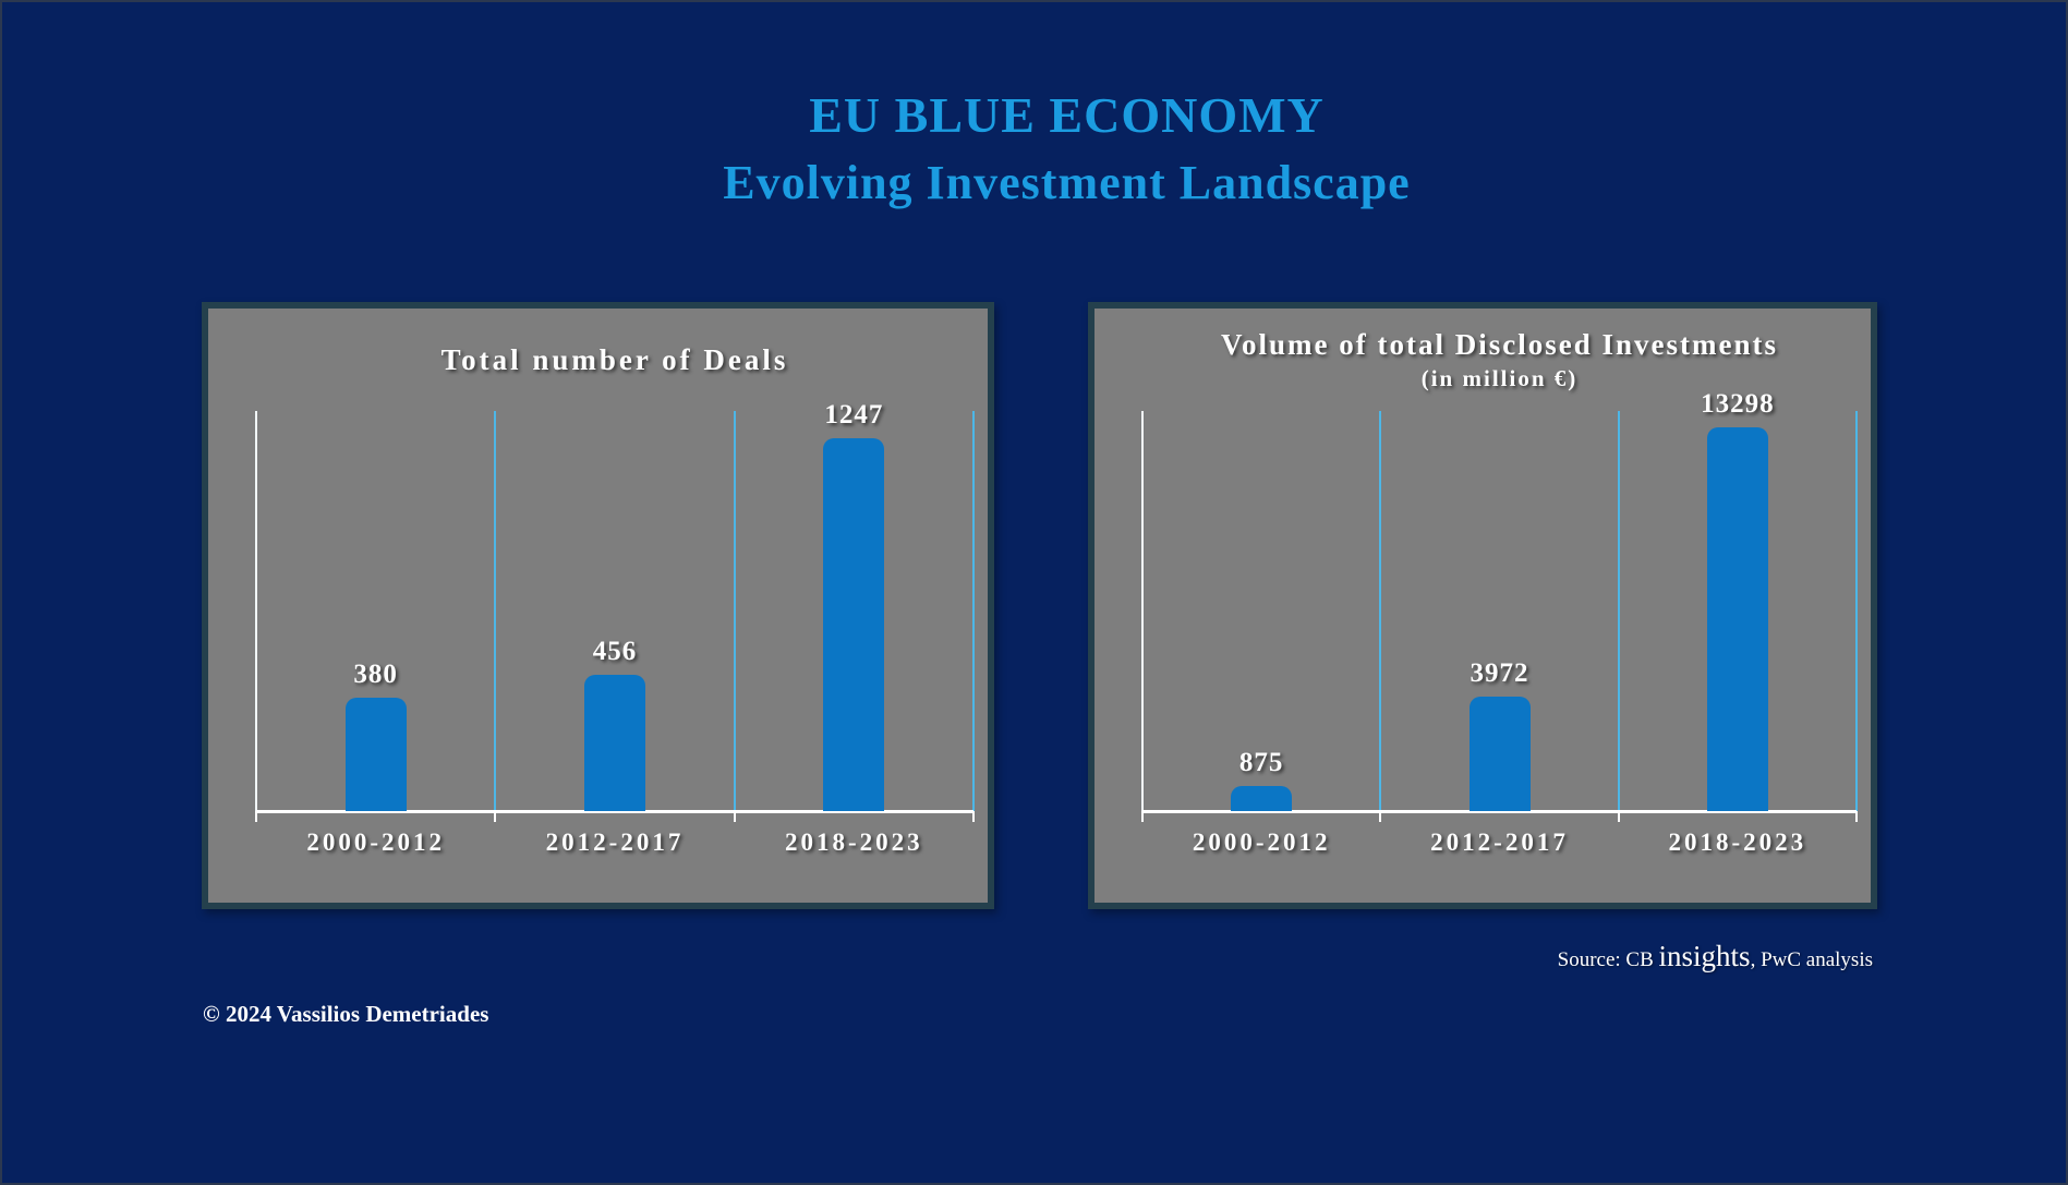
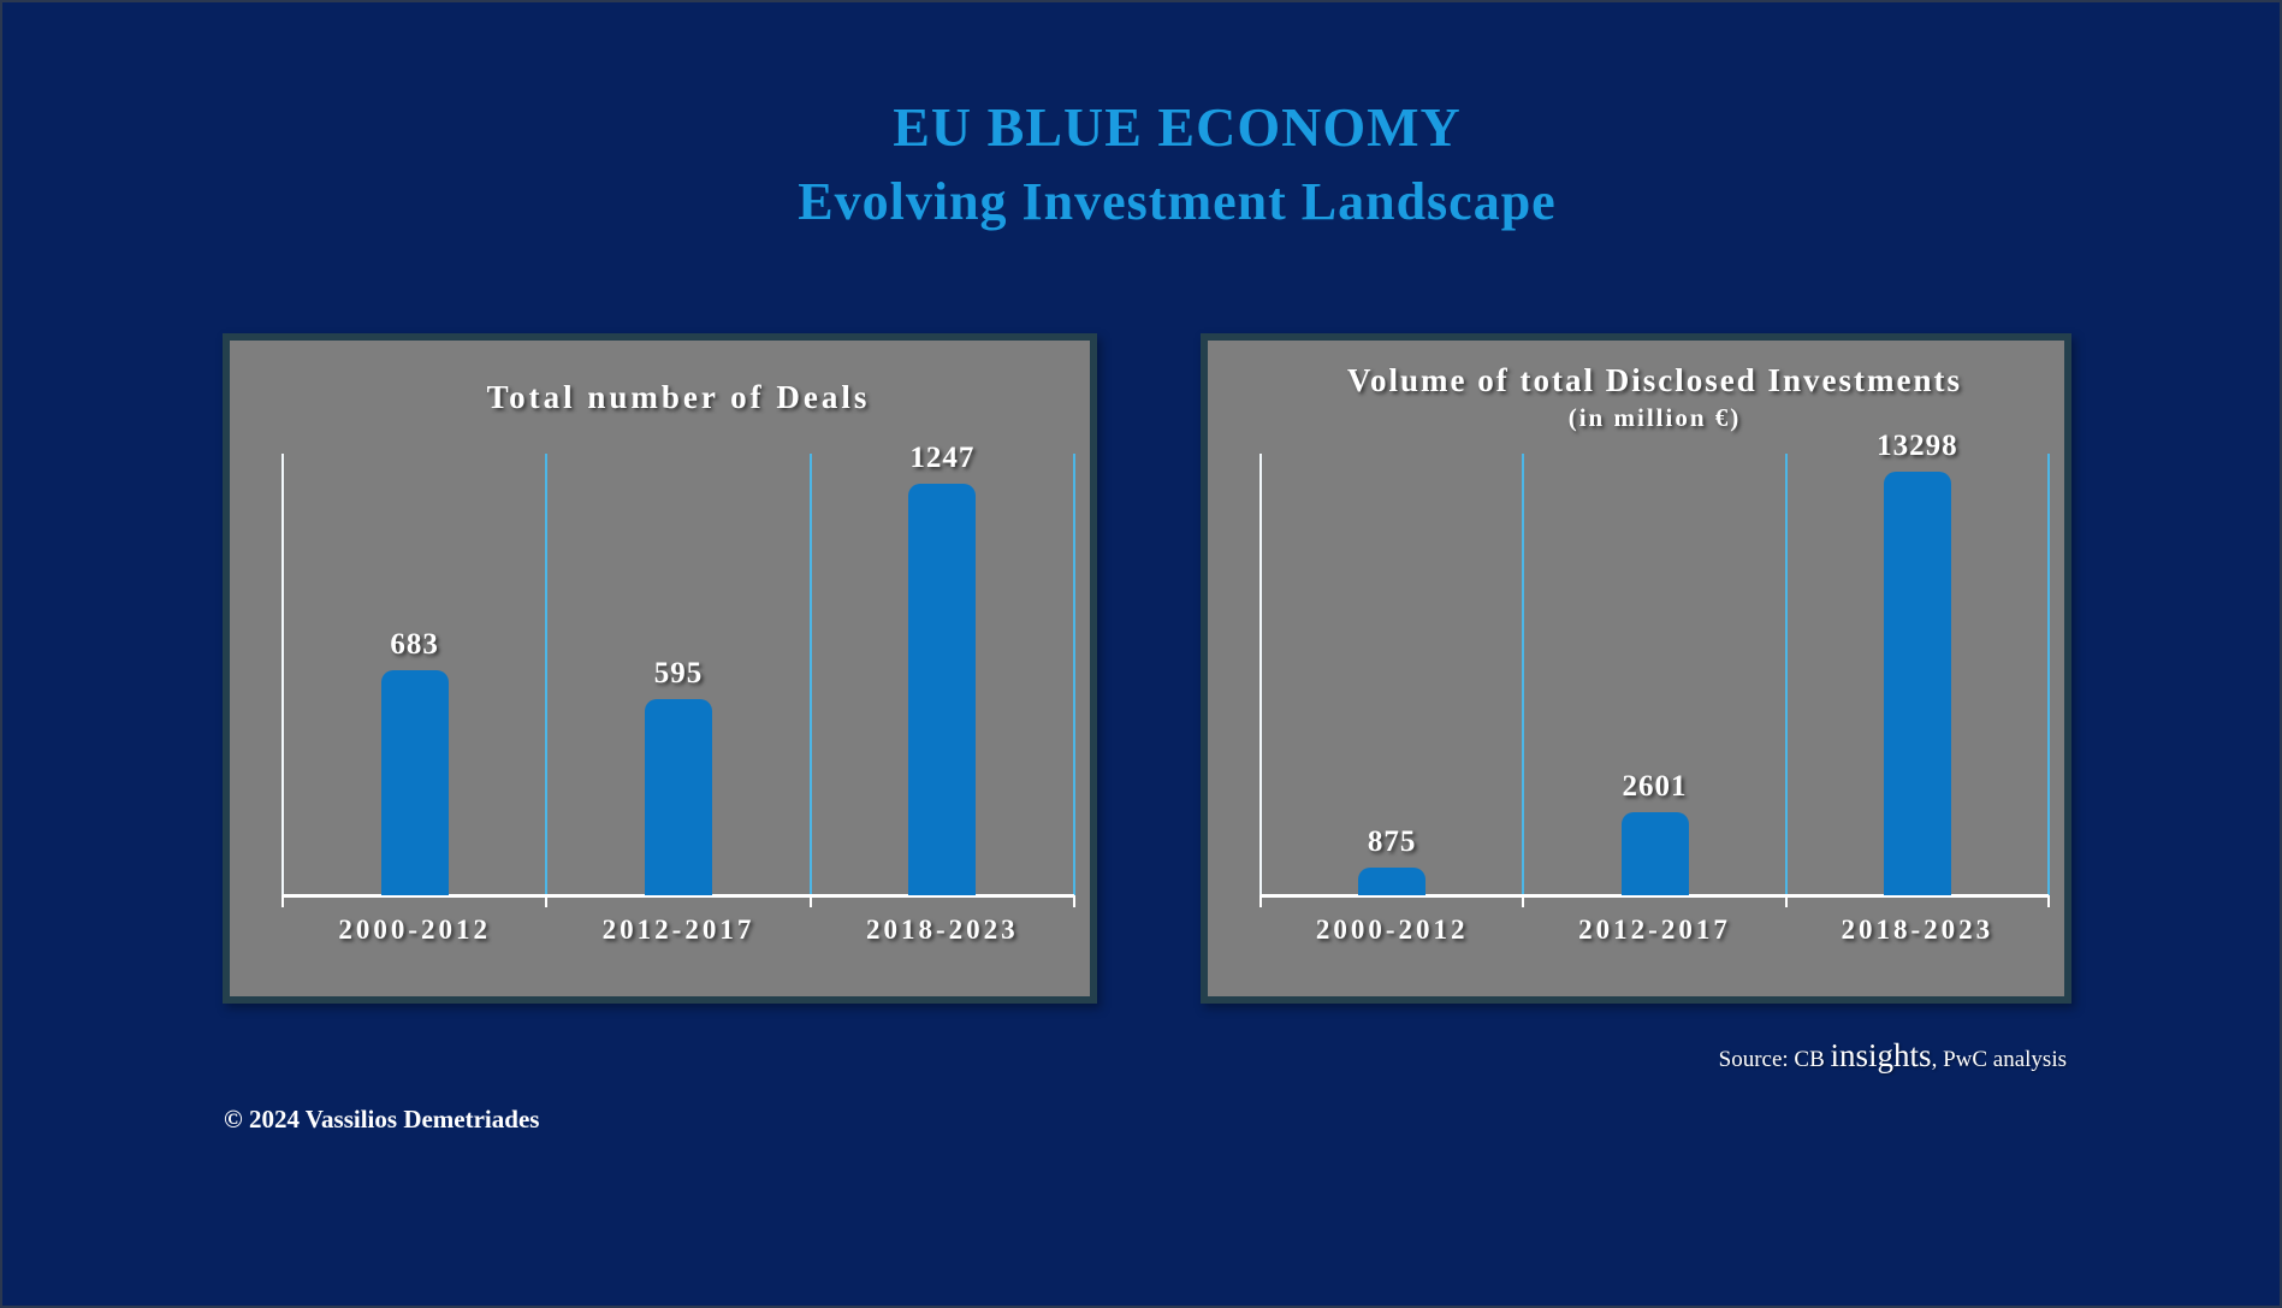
Total number of Deals/2000-2012: 380 -> 683
Total number of Deals/2012-2017: 456 -> 595
Volume of total Disclosed Investments/2012-2017: 3972 -> 2601
